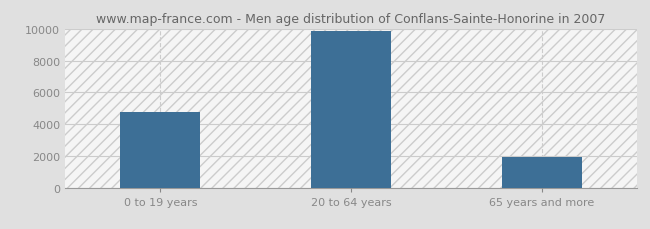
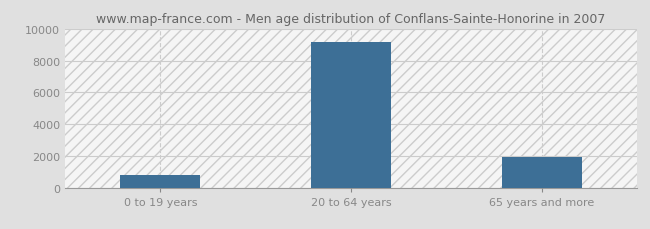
0 to 19 years: 4800 -> 800
20 to 64 years: 9800 -> 9200
